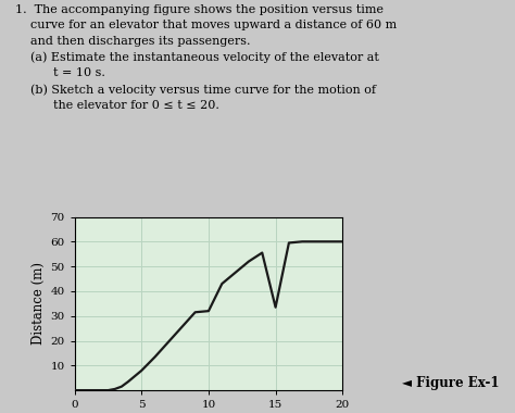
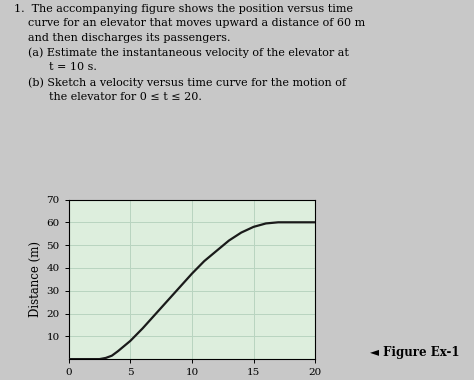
10: 32.0 -> 37.5
15: 33.5 -> 58.0
